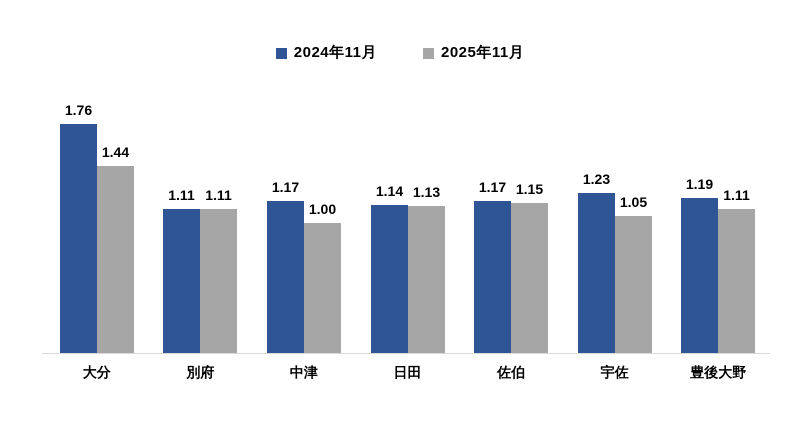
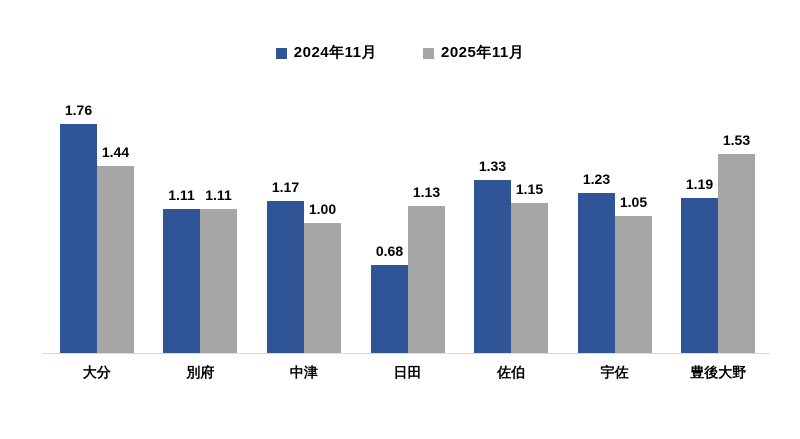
2024年11月/日田: 1.14 -> 0.68
2024年11月/佐伯: 1.17 -> 1.33
2025年11月/豊後大野: 1.11 -> 1.53
